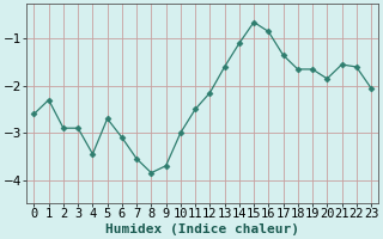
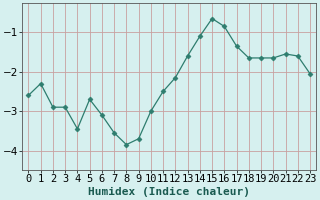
20: -1.85 -> -1.65
